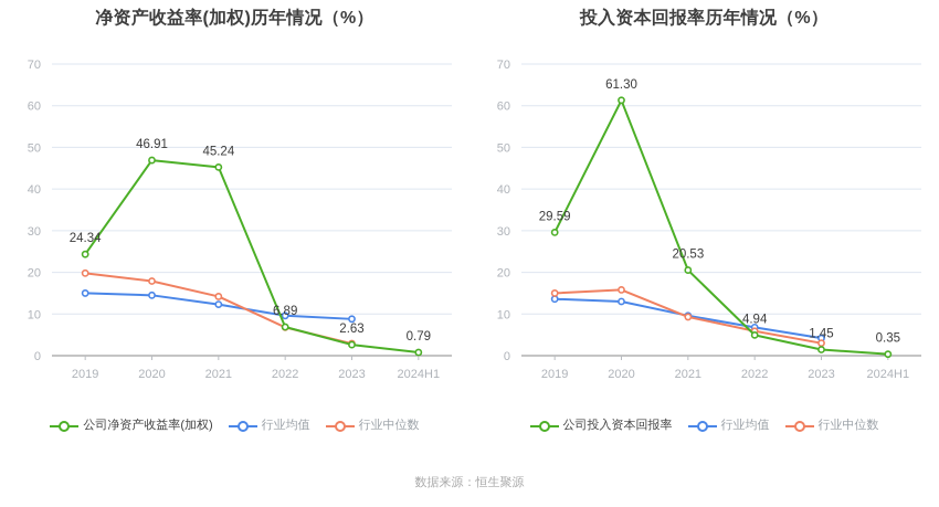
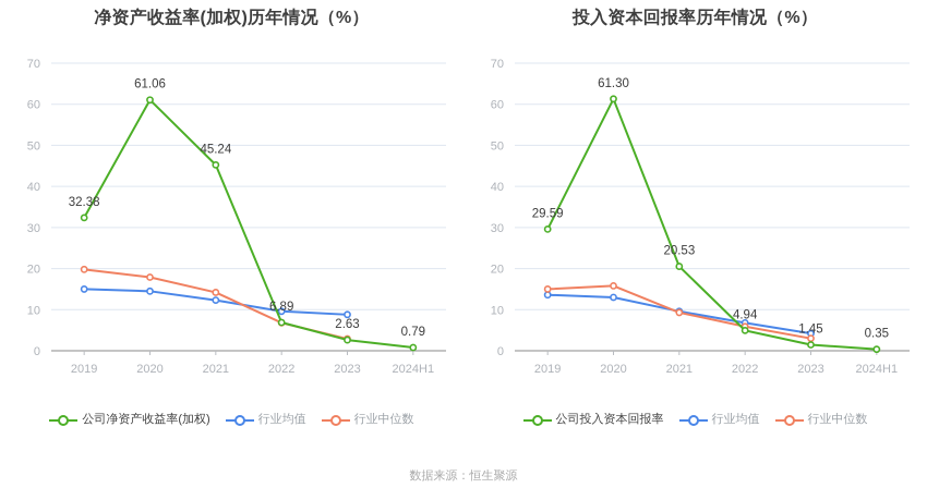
净资产收益率(加权)历年情况（%）/公司净资产收益率(加权)/2019: 24.34 -> 32.38
净资产收益率(加权)历年情况（%）/公司净资产收益率(加权)/2020: 46.91 -> 61.06
